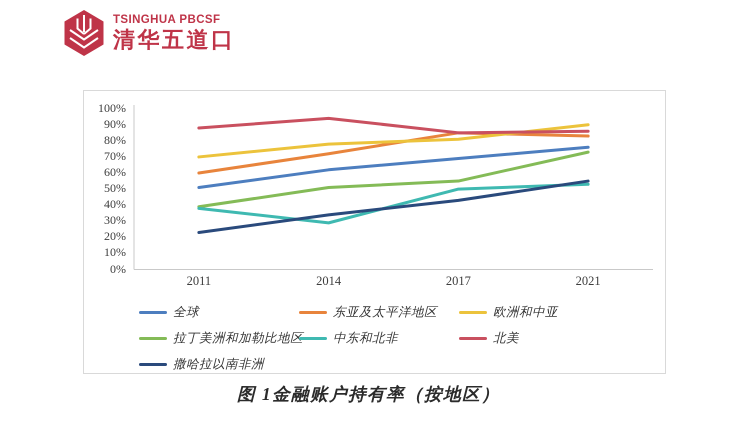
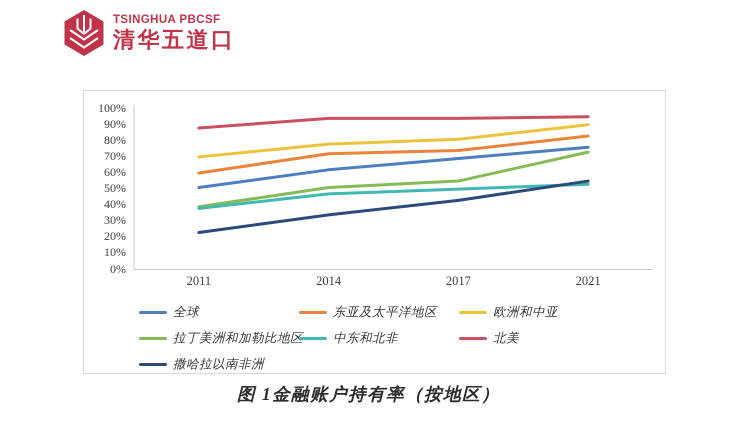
中东和北非/2014: 29% -> 47%
东亚及太平洋地区/2017: 85% -> 74%
北美/2017: 85% -> 94%
北美/2021: 86% -> 95%
